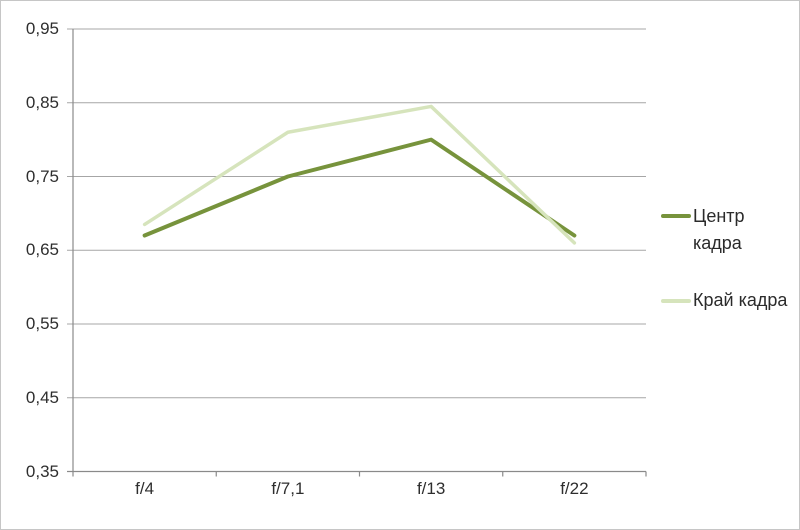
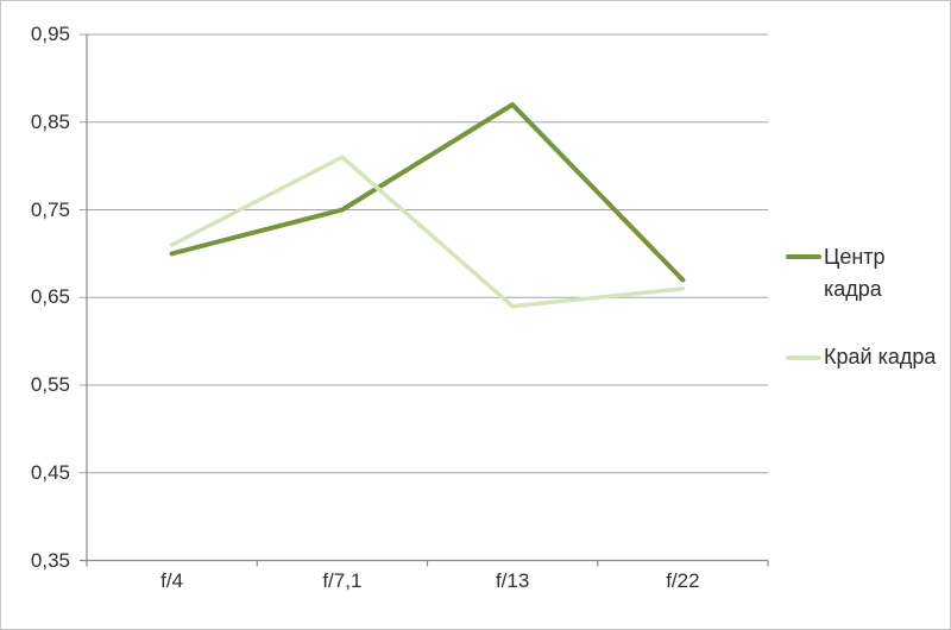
Центр кадра/f/4: 0,67 -> 0,70
Край кадра/f/4: 0,69 -> 0,71
Центр кадра/f/13: 0,80 -> 0,87
Край кадра/f/13: 0,84 -> 0,64
